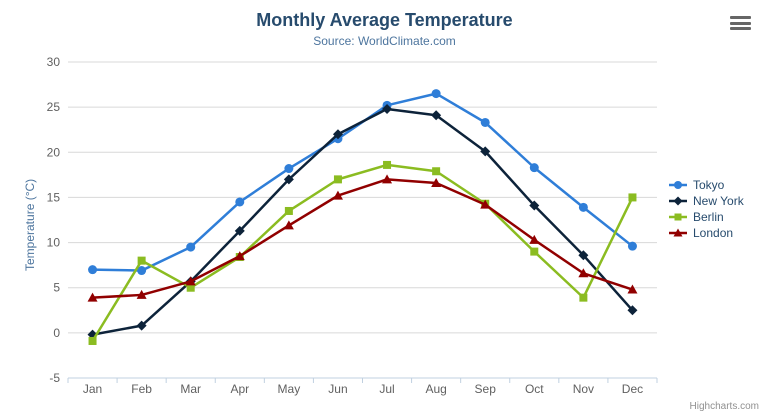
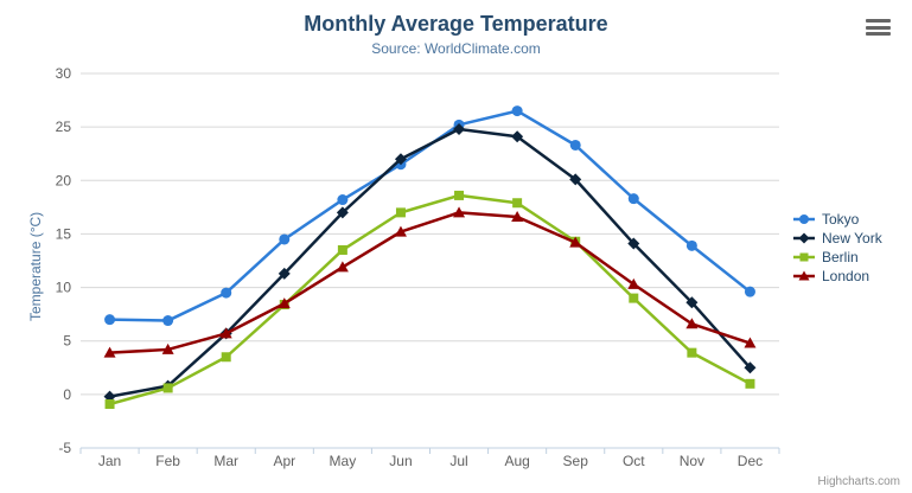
Berlin/Feb: 8 -> 1
Berlin/Mar: 5 -> 4
Berlin/Dec: 15 -> 1
